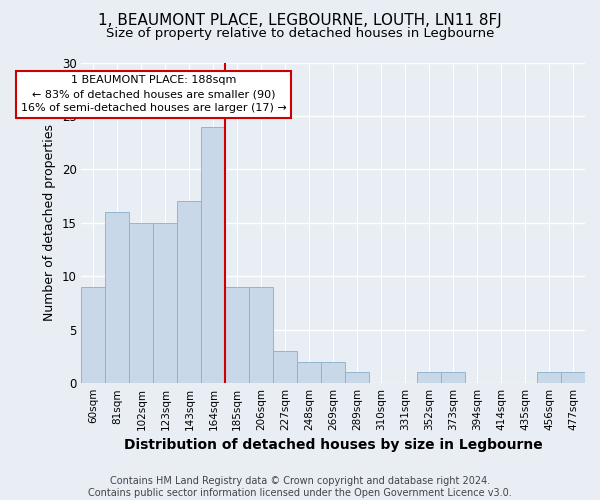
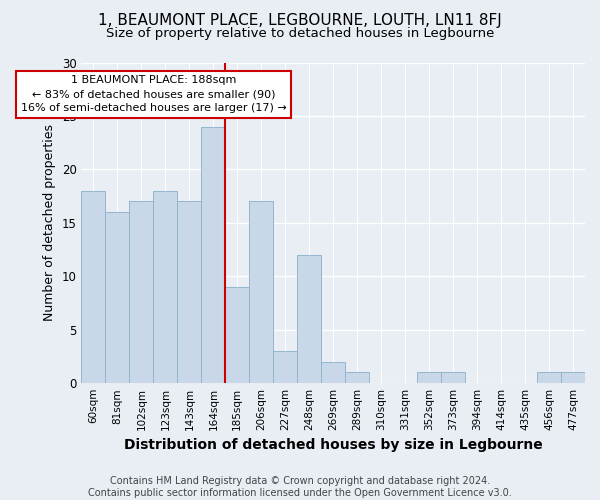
60sqm: 9 -> 18
102sqm: 15 -> 17
123sqm: 15 -> 18
206sqm: 9 -> 17
248sqm: 2 -> 12
